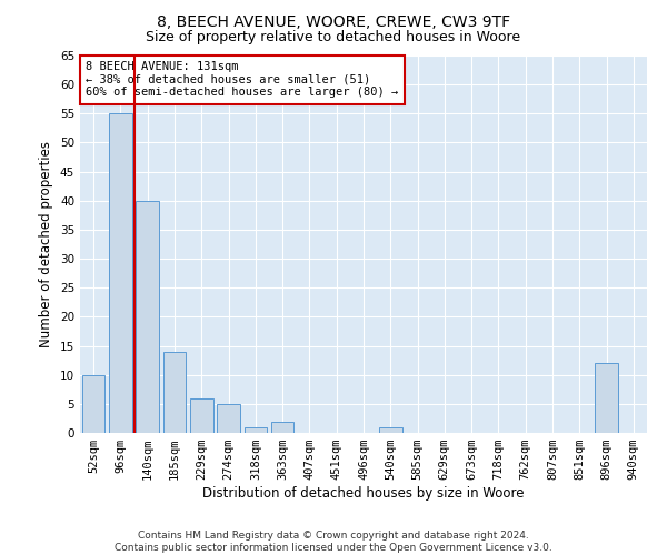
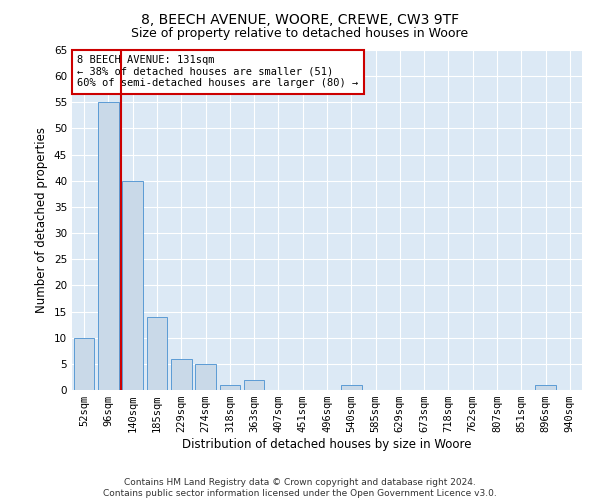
896sqm: 12 -> 1
